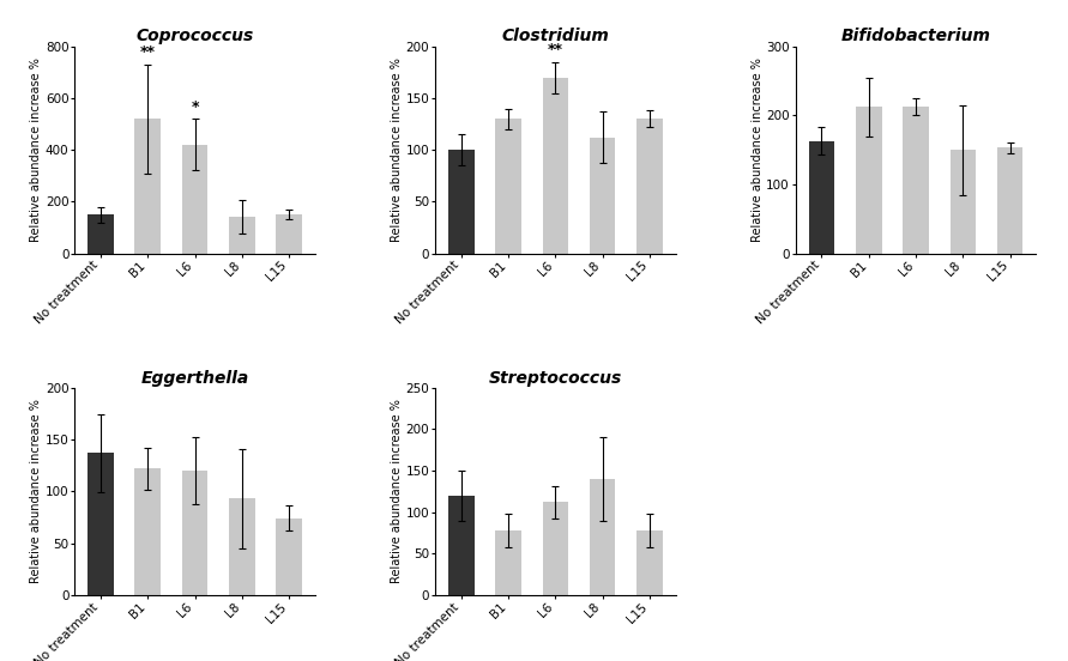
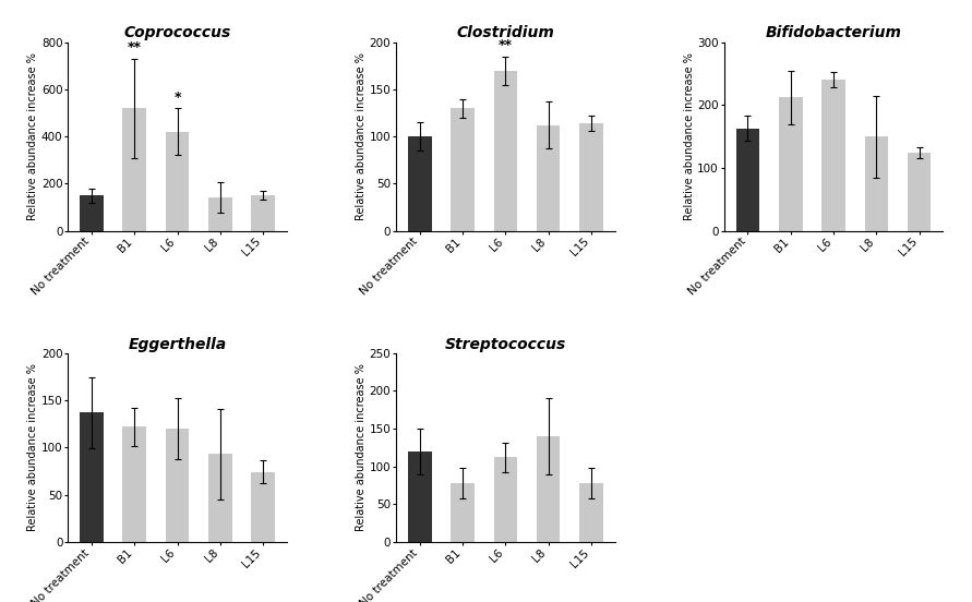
Clostridium/L15: 130 -> 114
Bifidobacterium/L6: 212 -> 240
Bifidobacterium/L15: 153 -> 124
